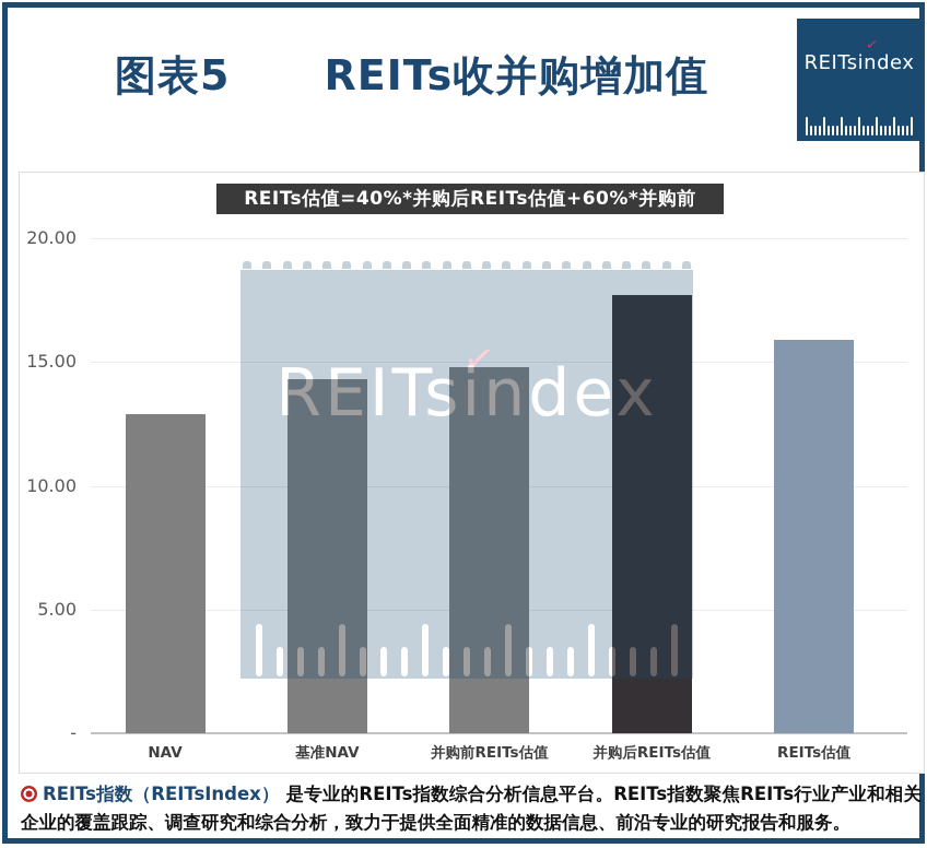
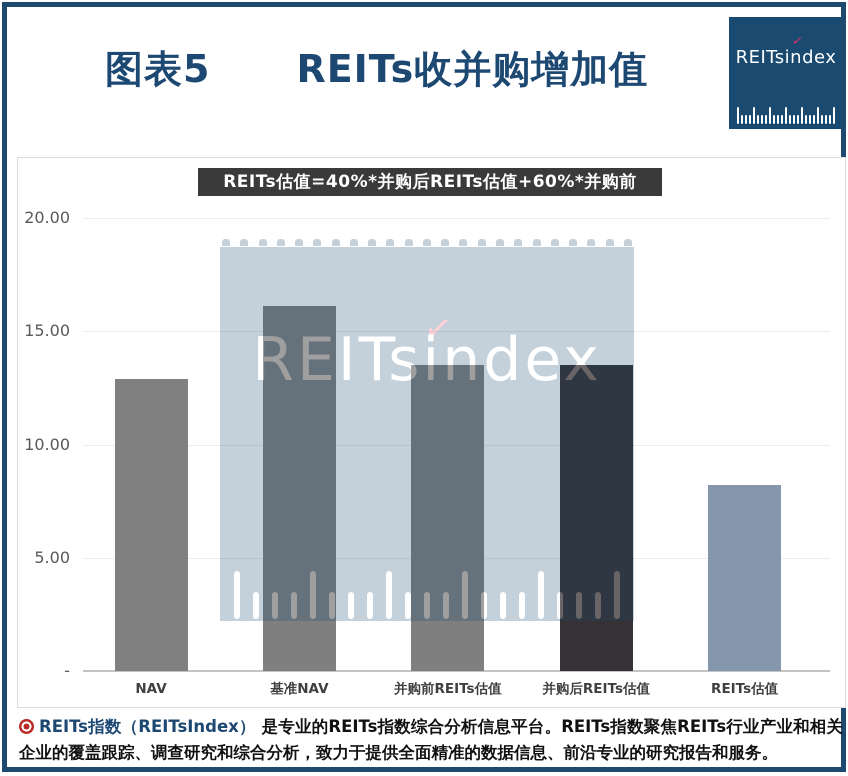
基准NAV: 14.3 -> 16.1
并购前REITs估值: 14.8 -> 13.5
并购后REITs估值: 17.7 -> 13.5
REITs估值: 15.9 -> 8.2
